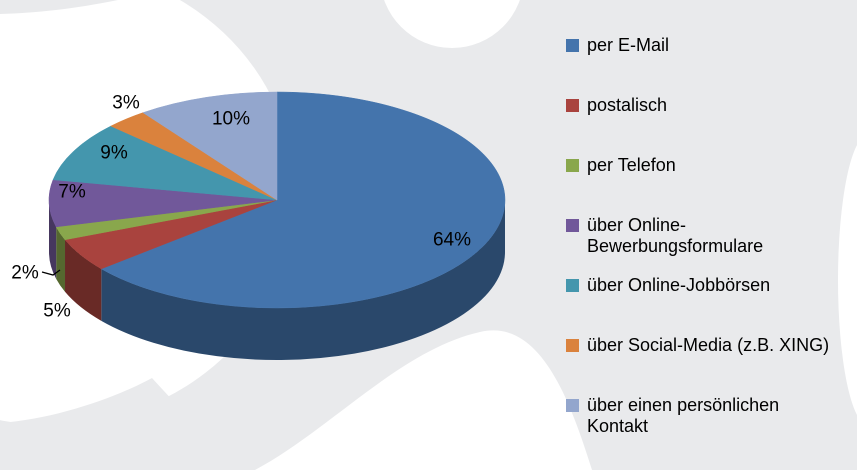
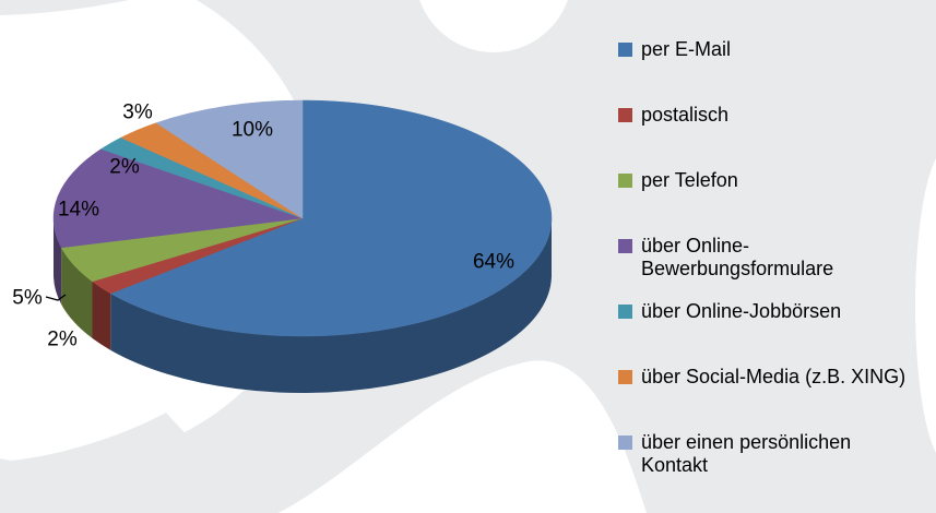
postalisch: 5% -> 2%
per Telefon: 2% -> 5%
über Online-Bewerbungsformulare: 7% -> 14%
über Online-Jobbörsen: 9% -> 2%
